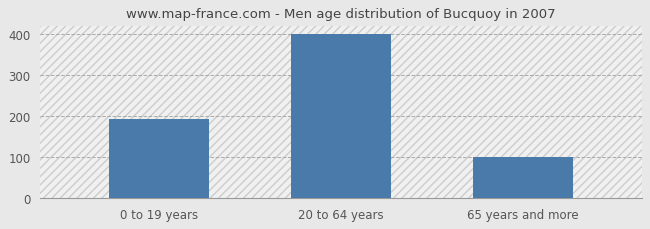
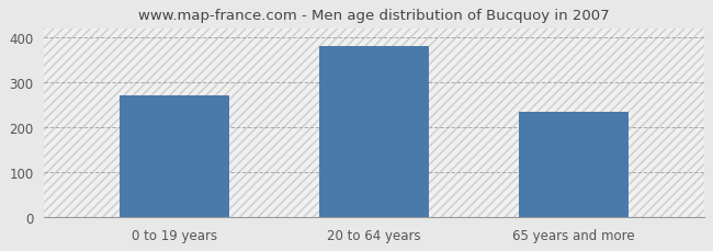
0 to 19 years: 193 -> 270
20 to 64 years: 400 -> 380
65 years and more: 100 -> 235
